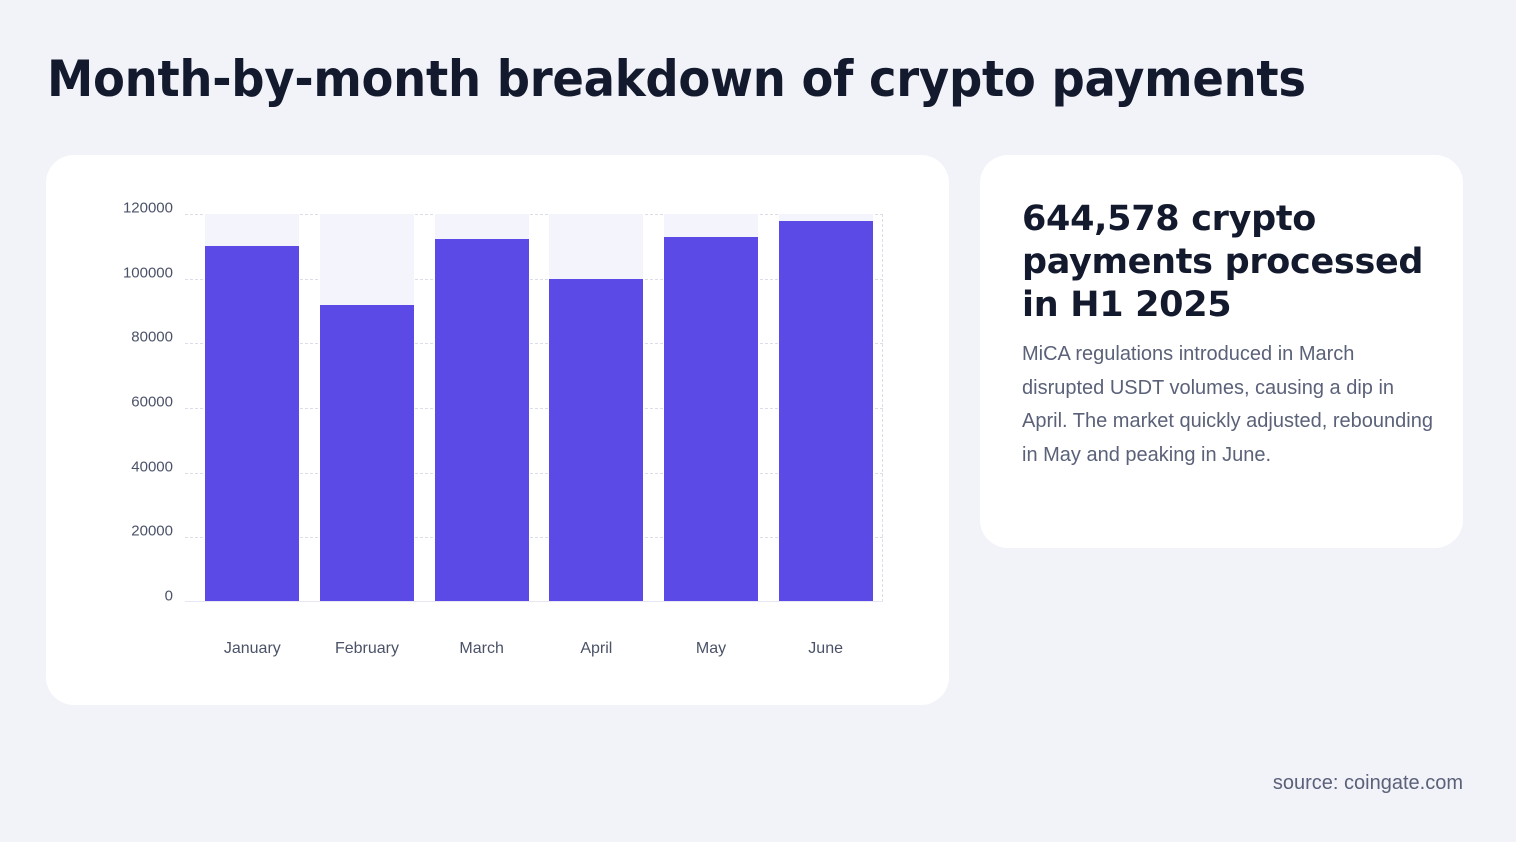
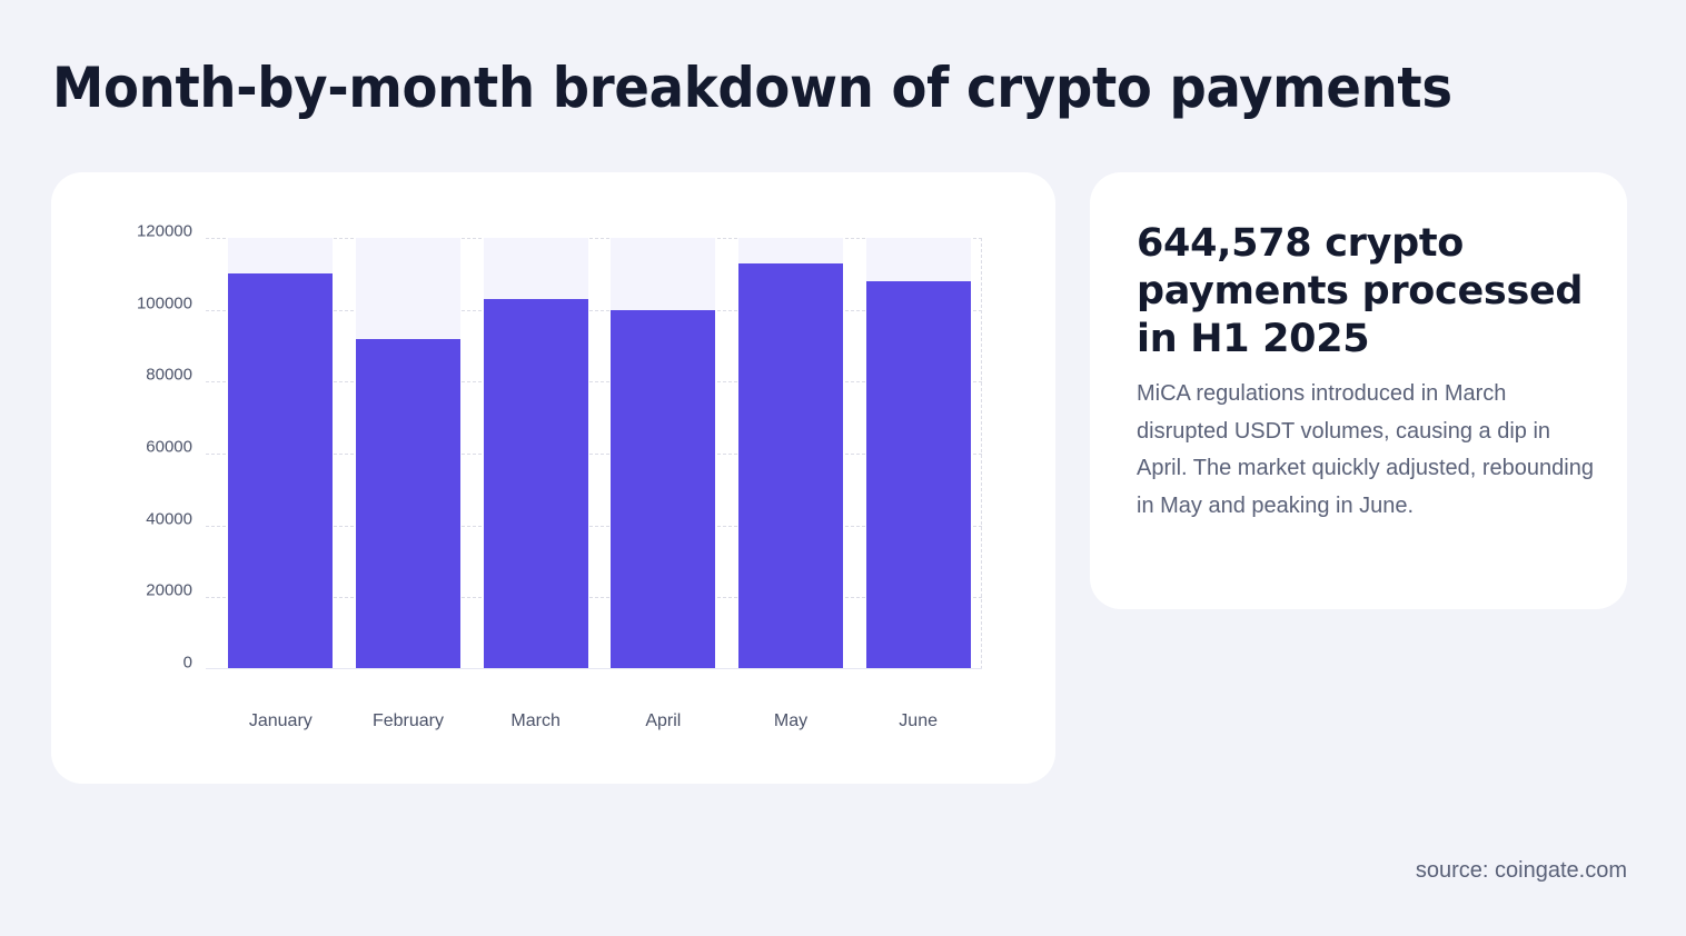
March: 112000 -> 103000
June: 118000 -> 108000
